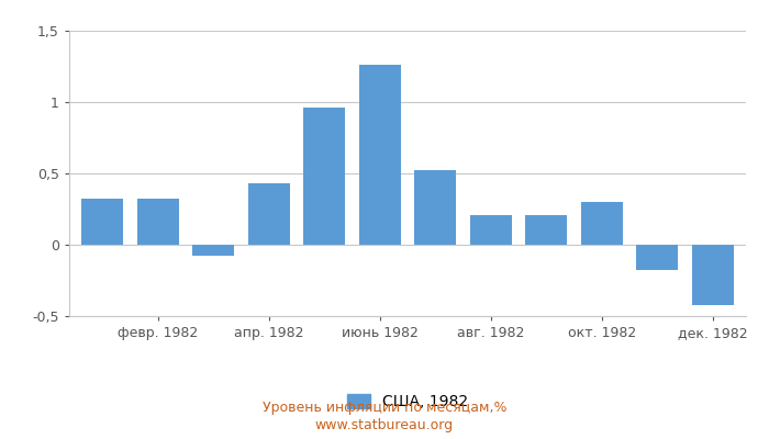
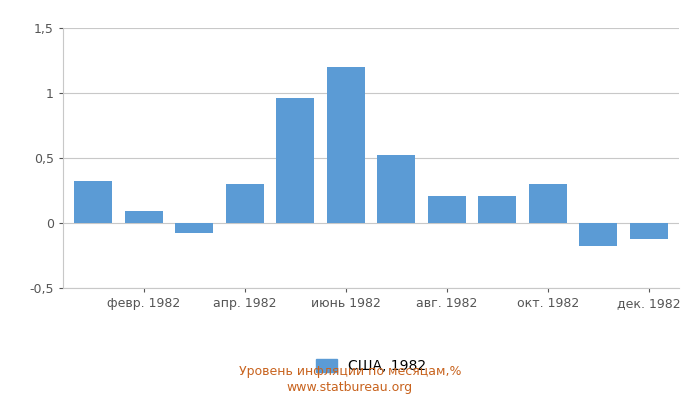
февр. 1982: 0,32 -> 0,09
апр. 1982: 0,43 -> 0,30
июнь 1982: 1,26 -> 1,20
дек. 1982: -0,42 -> -0,12
